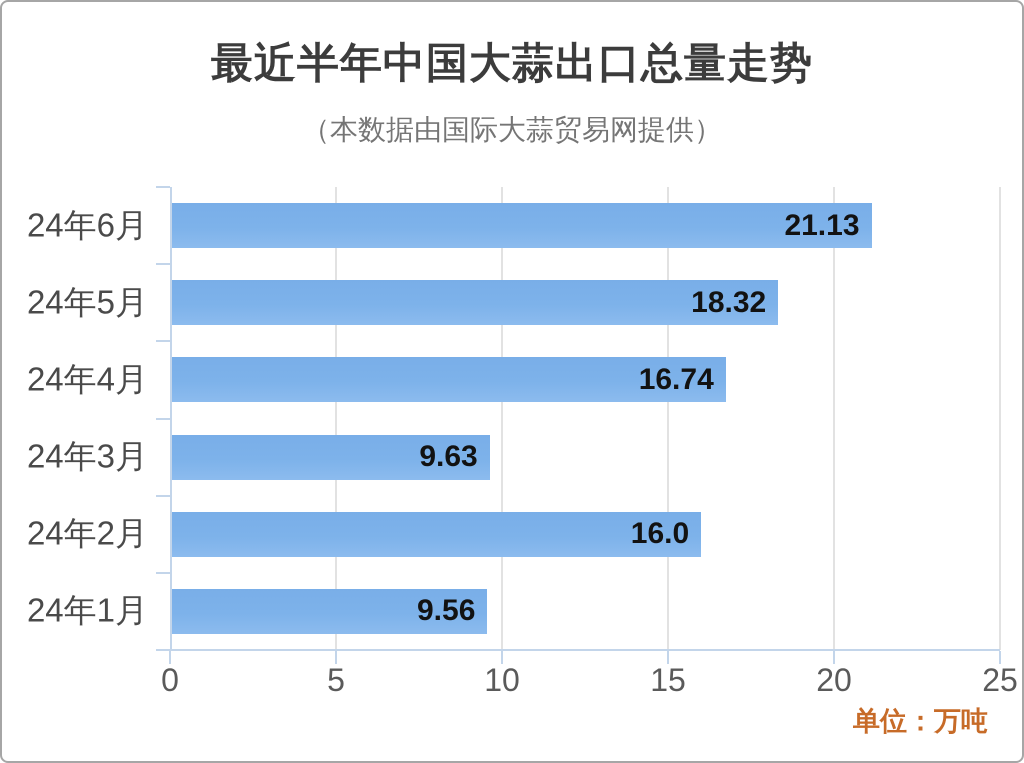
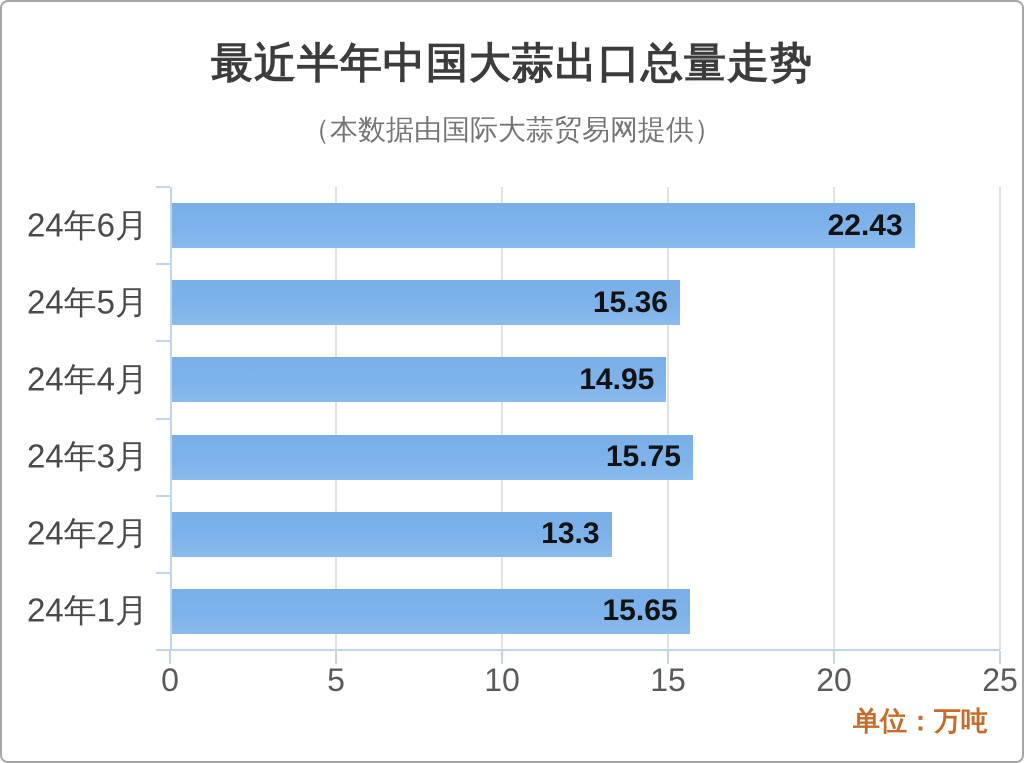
24年6月: 21.13 -> 22.43
24年5月: 18.32 -> 15.36
24年4月: 16.74 -> 14.95
24年3月: 9.63 -> 15.75
24年2月: 16.0 -> 13.3
24年1月: 9.56 -> 15.65
